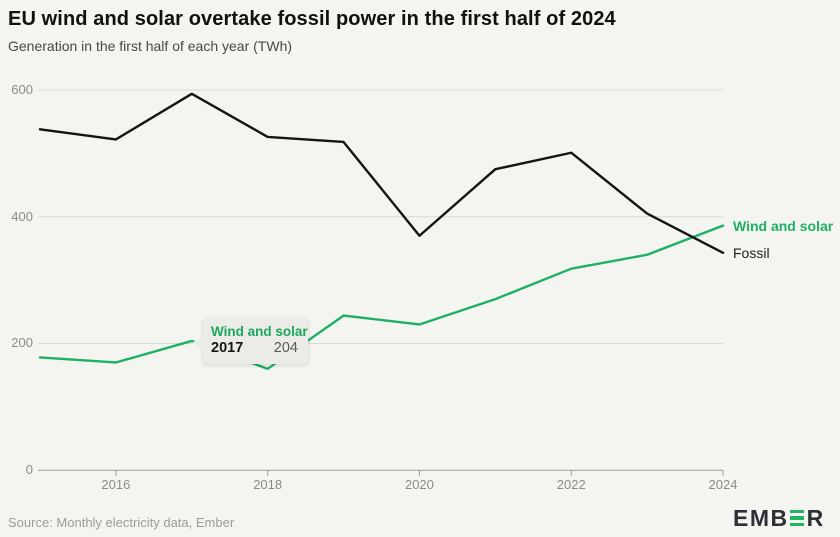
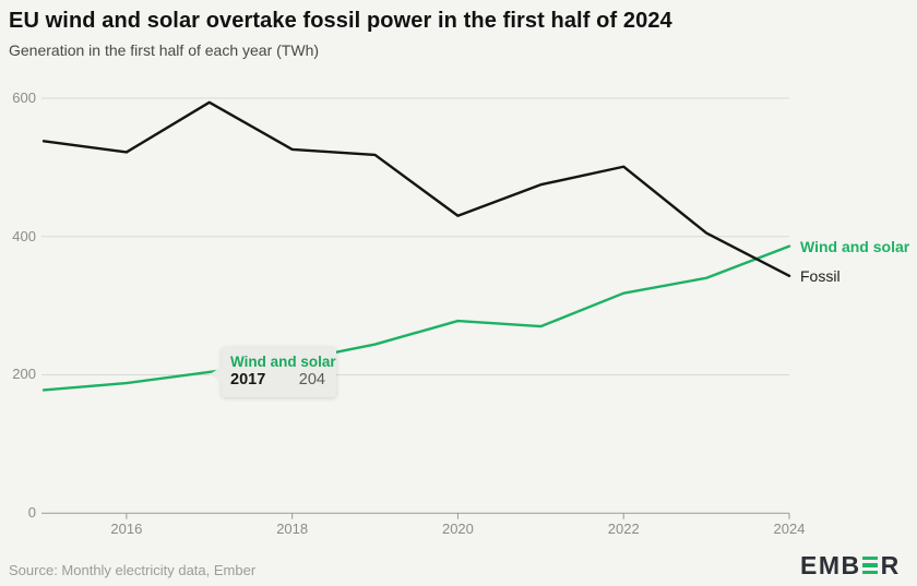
Wind and solar/2016: 170 -> 190
Wind and solar/2018: 160 -> 220
Wind and solar/2020: 230 -> 280
Fossil/2020: 370 -> 430
